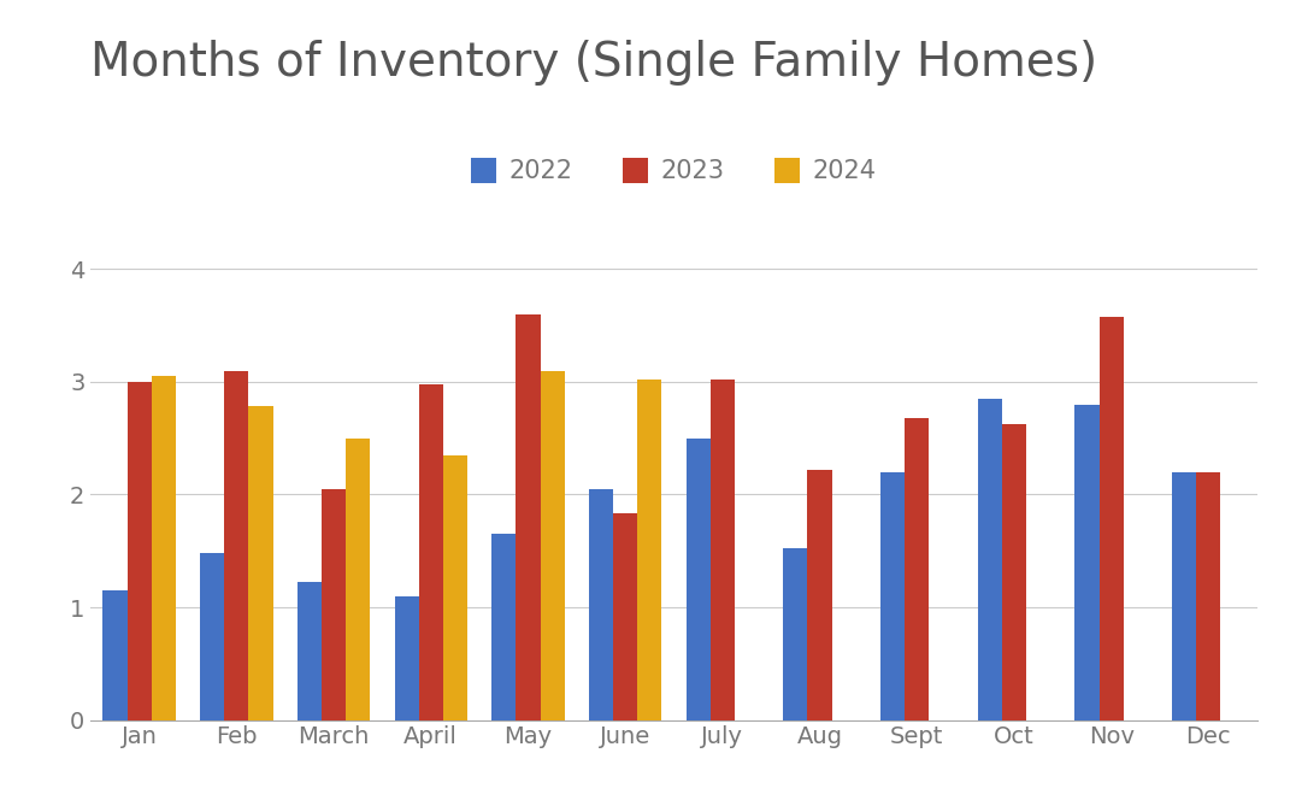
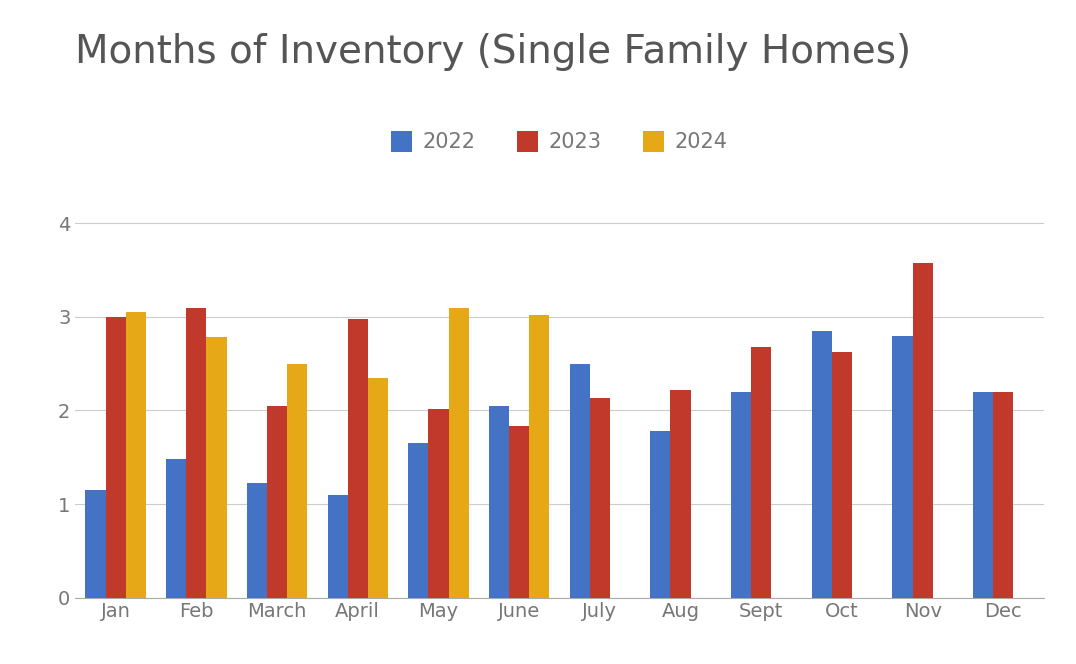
2023/May: 3.60 -> 2.02
2023/July: 3.02 -> 2.13
2022/Aug: 1.52 -> 1.78
